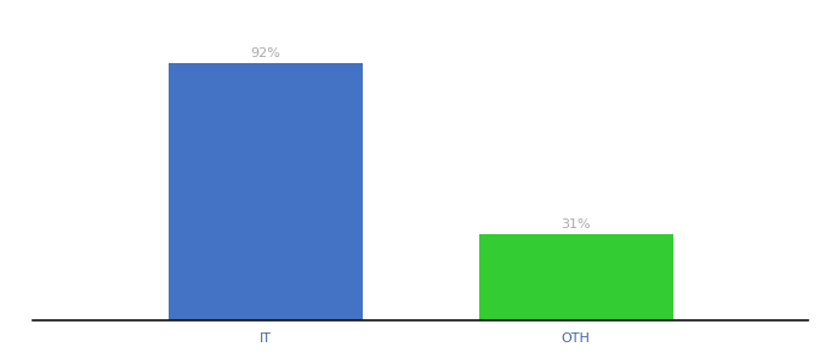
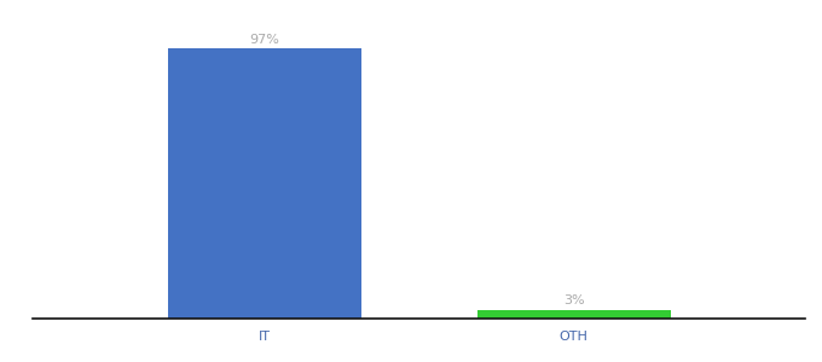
IT: 92% -> 97%
OTH: 31% -> 3%
